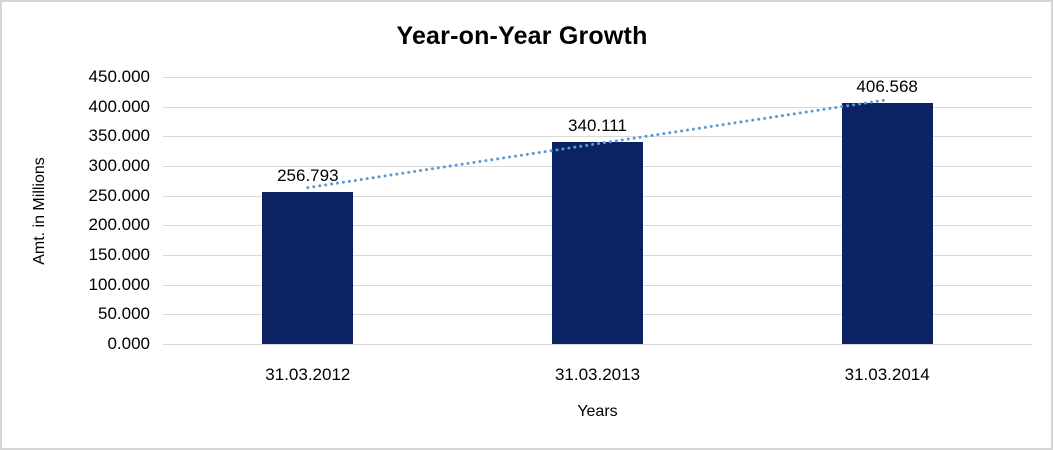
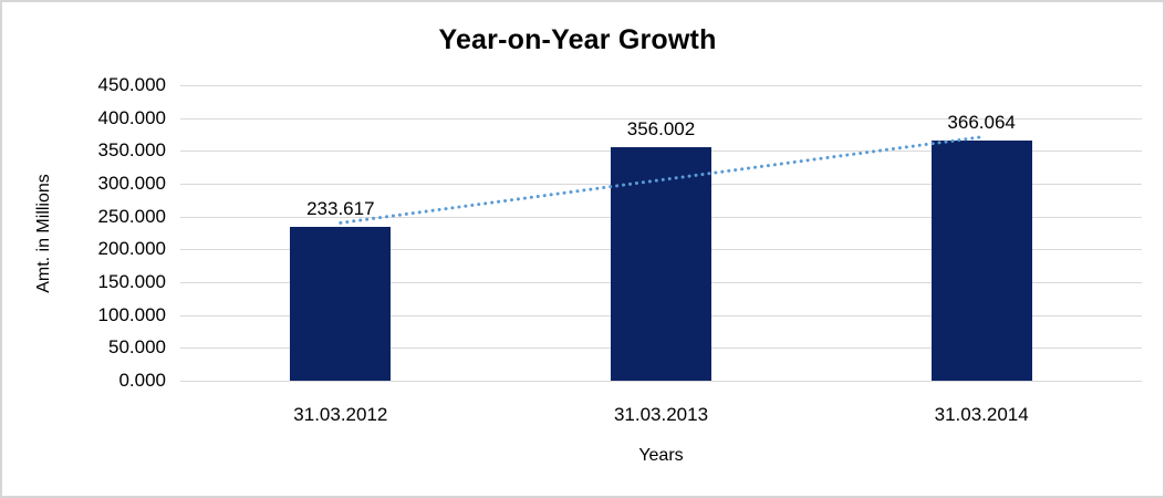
31.03.2012: 256.793 -> 233.617
31.03.2013: 340.111 -> 356.002
31.03.2014: 406.568 -> 366.064
